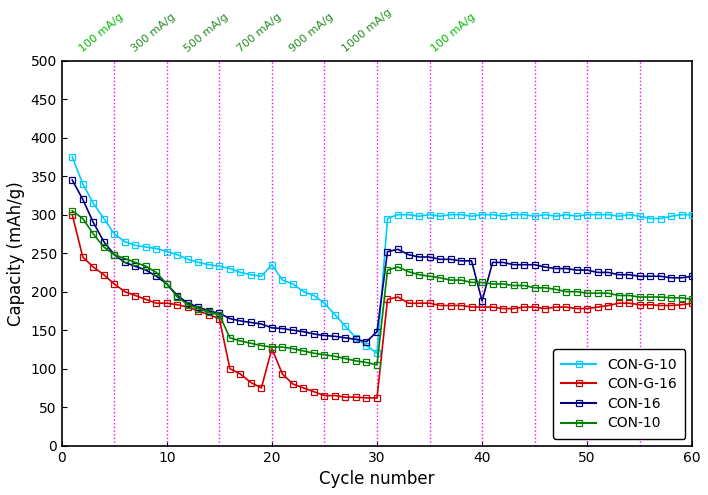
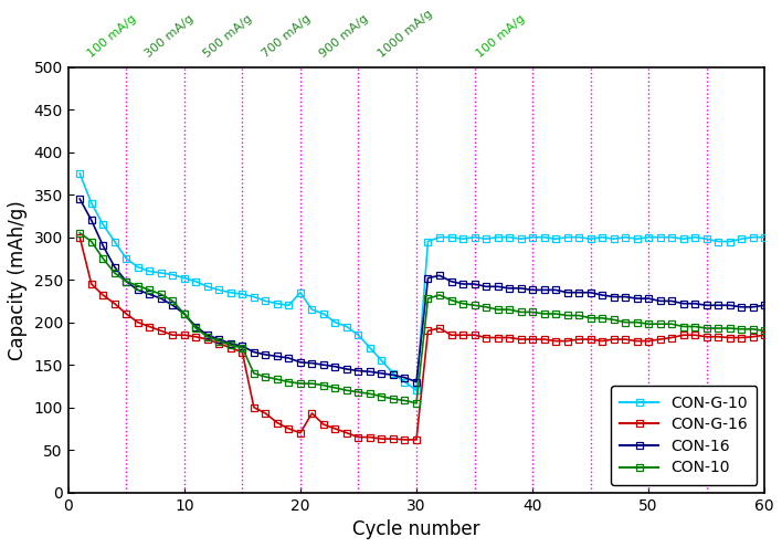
CON-G-16/20: 126 -> 70
CON-16/30: 148 -> 130
CON-16/40: 188 -> 238
